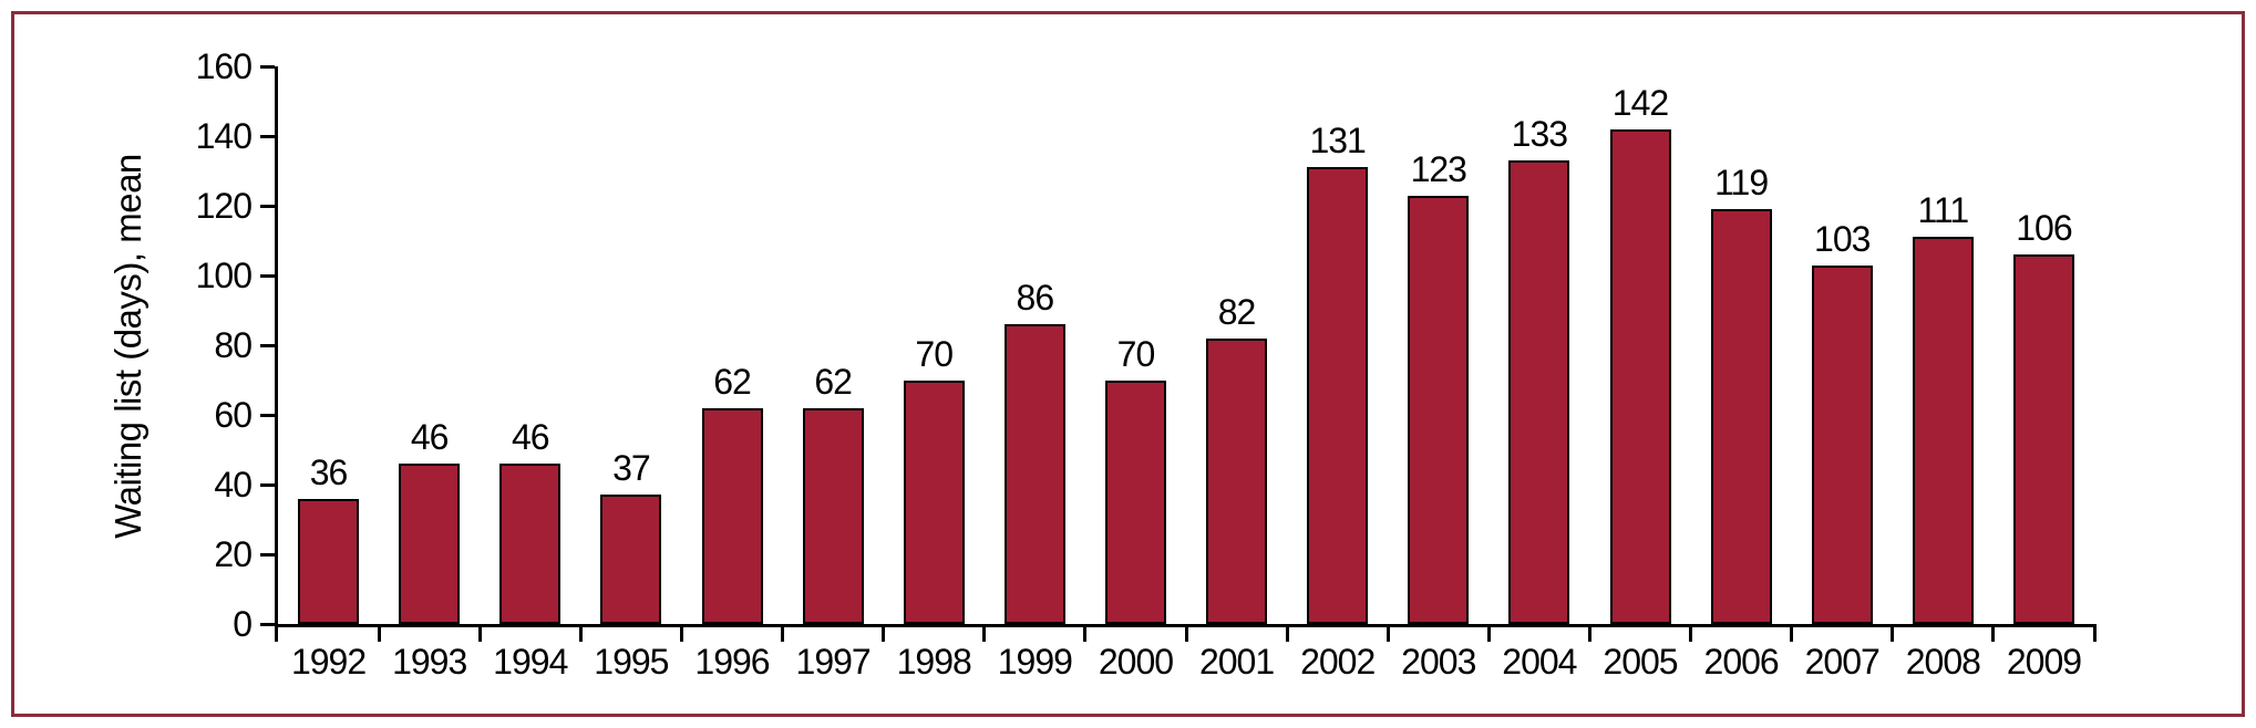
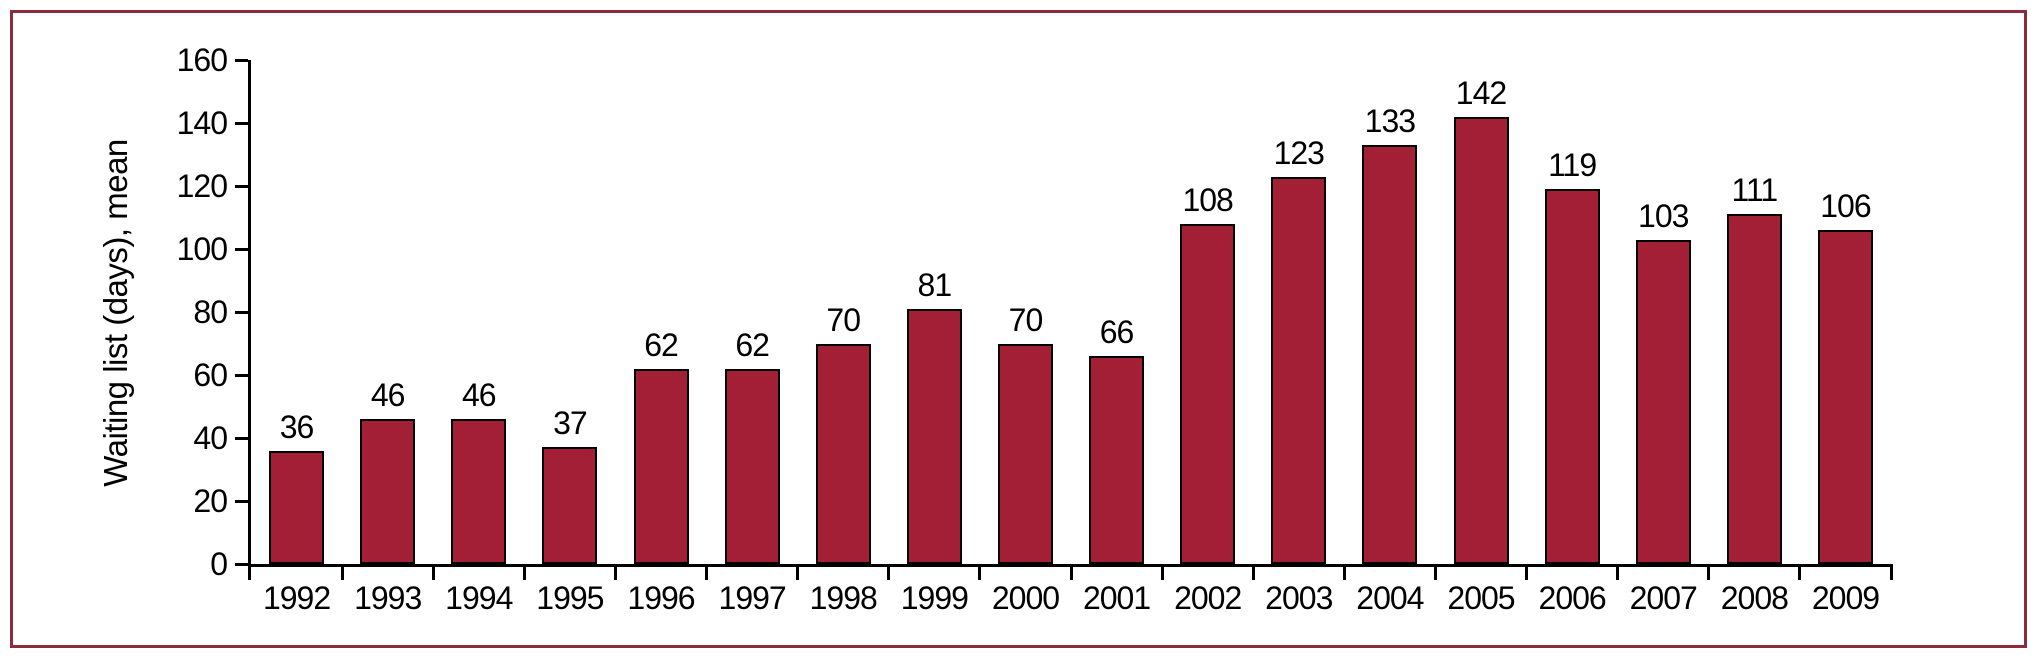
1999: 86 -> 81
2001: 82 -> 66
2002: 131 -> 108
